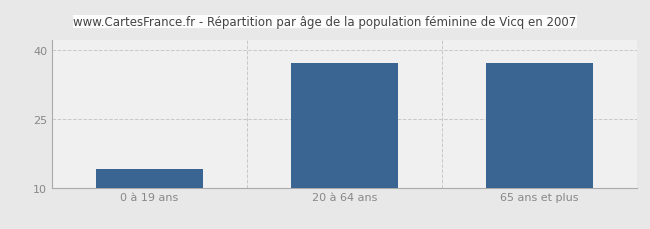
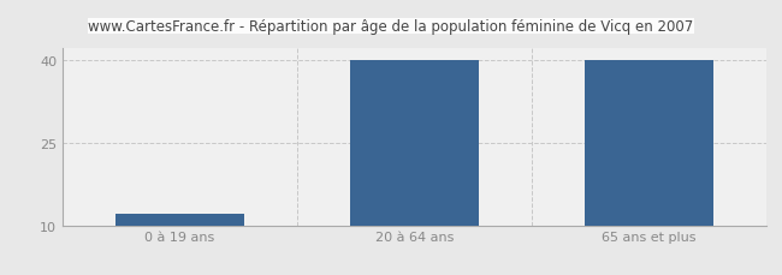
0 à 19 ans: 14 -> 12
20 à 64 ans: 37 -> 40
65 ans et plus: 37 -> 40
